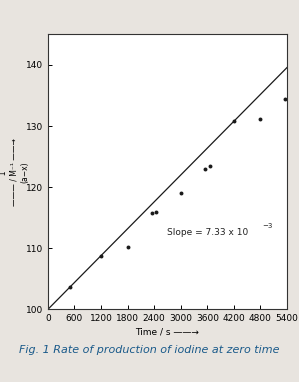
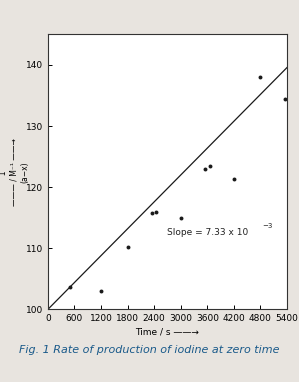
1200: 108.8 -> 103.0
3000: 119.0 -> 115.0
4200: 130.8 -> 121.4
4800: 131.2 -> 138.0
